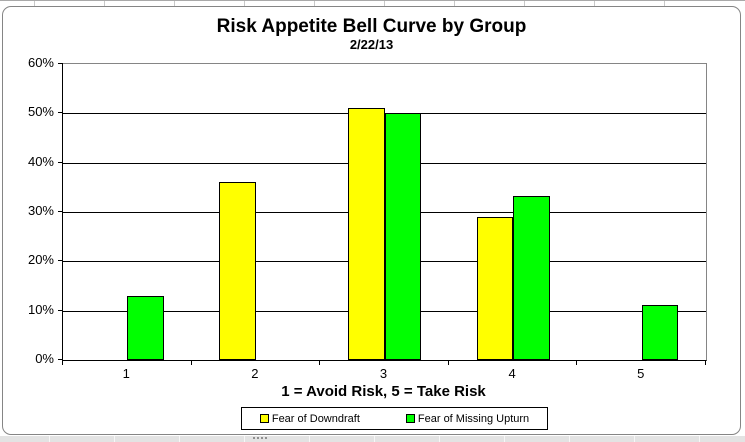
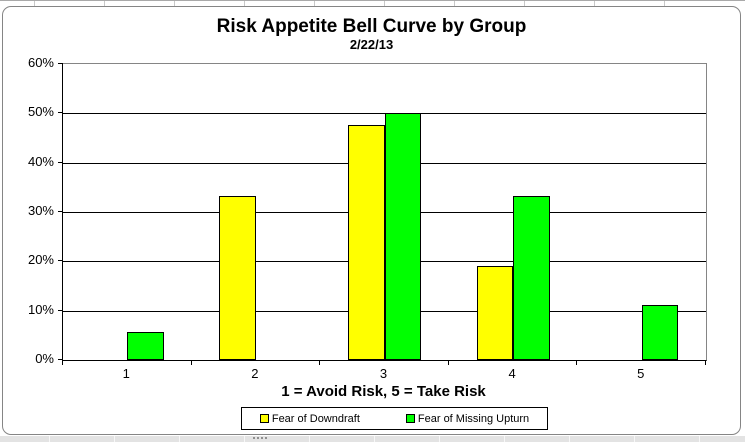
Fear of Missing Upturn/1: 13% -> 6%
Fear of Downdraft/2: 36% -> 33%
Fear of Downdraft/3: 51% -> 48%
Fear of Downdraft/4: 29% -> 19%
